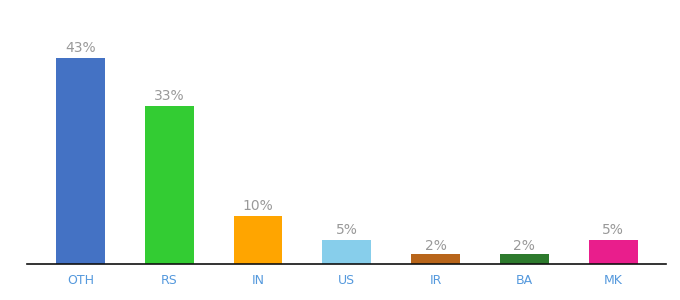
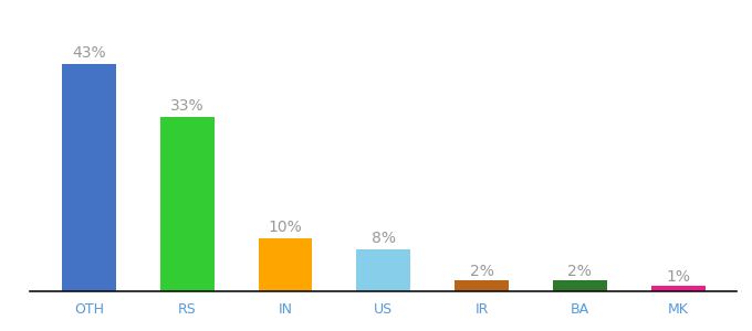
US: 5% -> 8%
MK: 5% -> 1%
